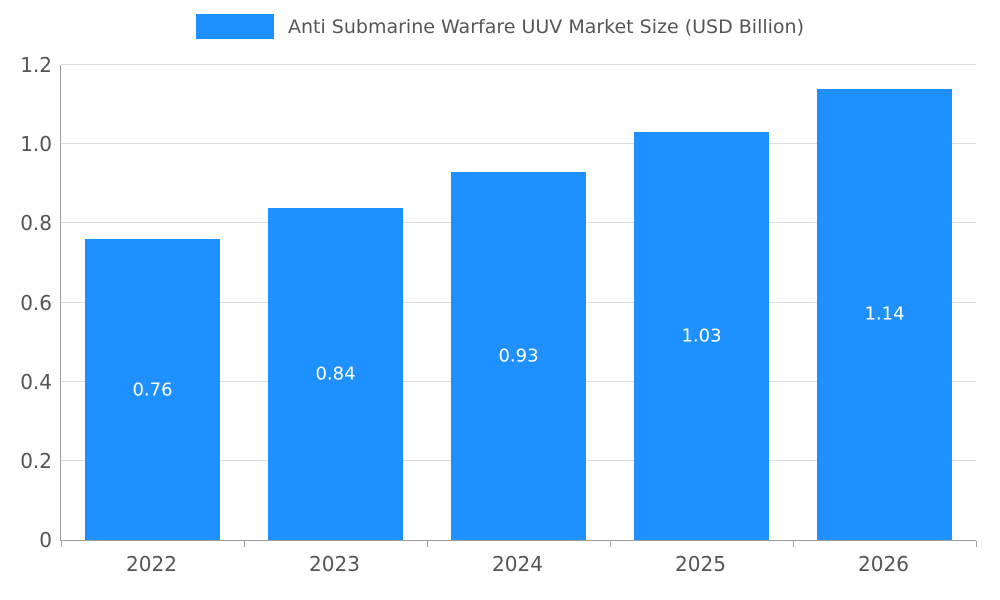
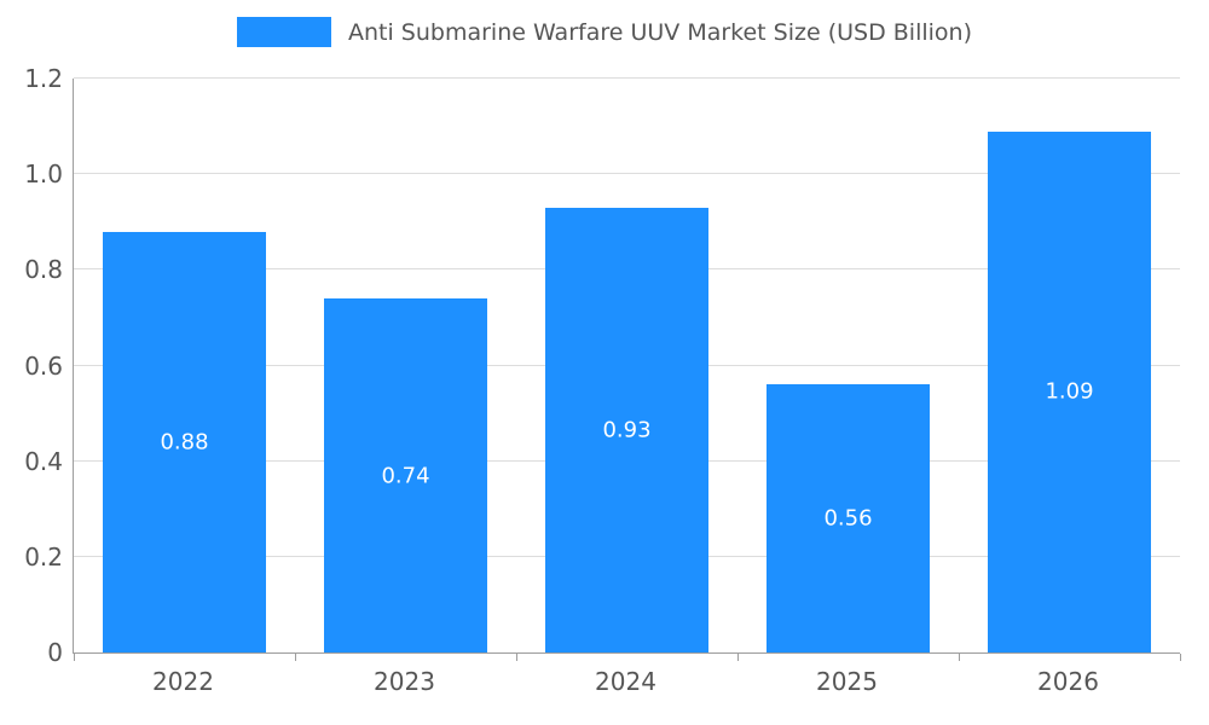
2022: 0.76 -> 0.88
2023: 0.84 -> 0.74
2025: 1.03 -> 0.56
2026: 1.14 -> 1.09
